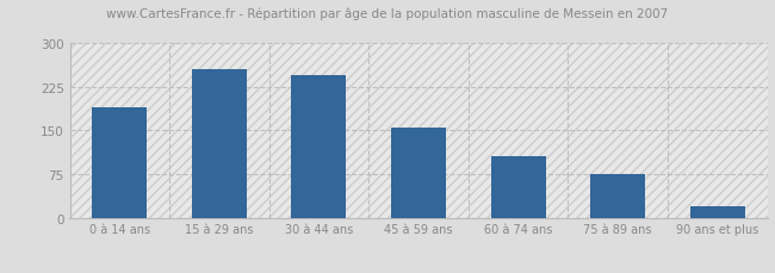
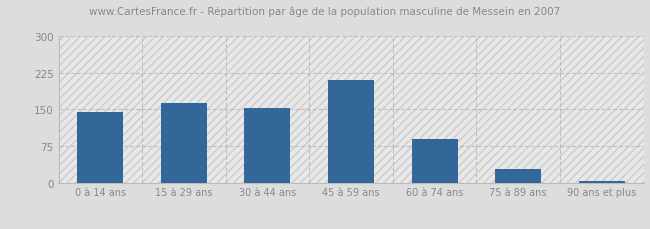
0 à 14 ans: 190 -> 145
15 à 29 ans: 255 -> 163
30 à 44 ans: 245 -> 152
45 à 59 ans: 155 -> 210
60 à 74 ans: 105 -> 90
75 à 89 ans: 75 -> 28
90 ans et plus: 20 -> 5
